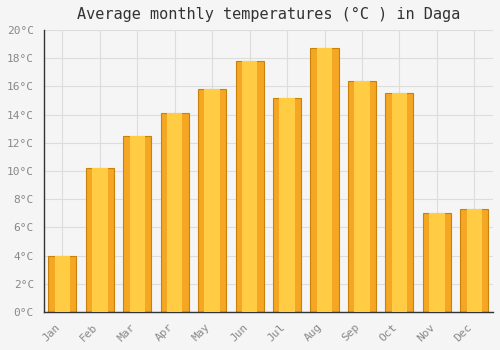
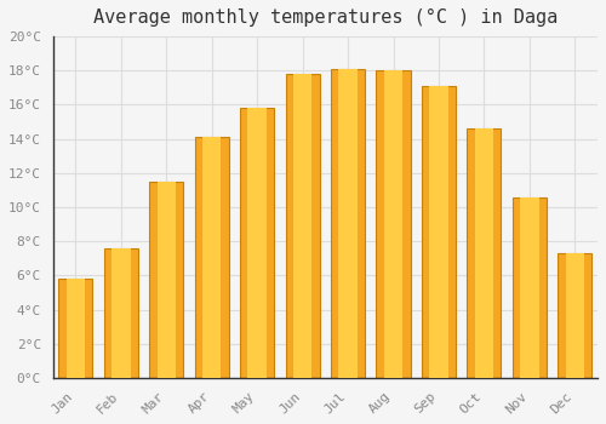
Jan: 4.0°C -> 5.8°C
Feb: 10.2°C -> 7.6°C
Mar: 12.5°C -> 11.5°C
Jul: 15.2°C -> 18.1°C
Aug: 18.7°C -> 18.0°C
Sep: 16.4°C -> 17.1°C
Oct: 15.5°C -> 14.6°C
Nov: 7.0°C -> 10.6°C
